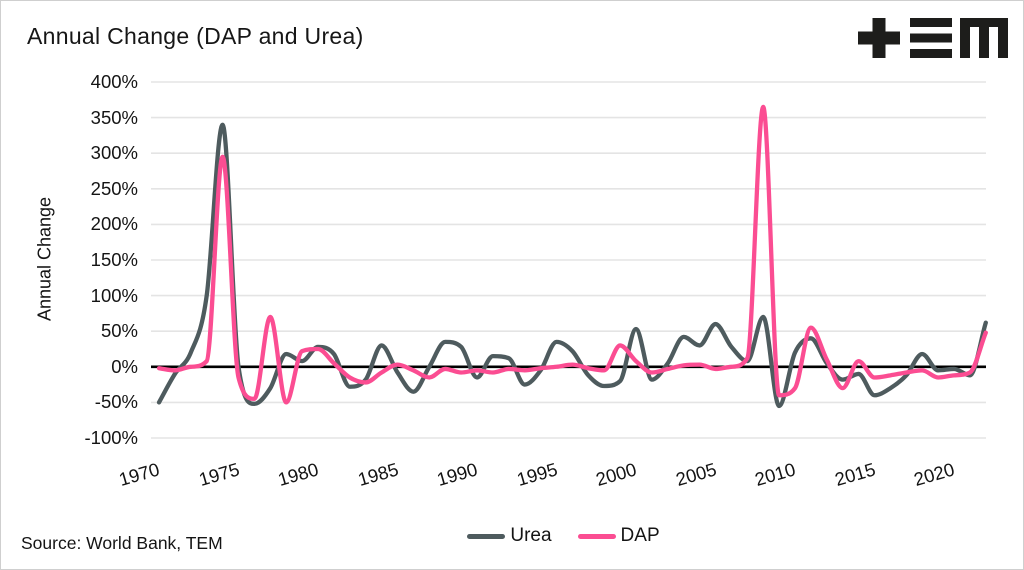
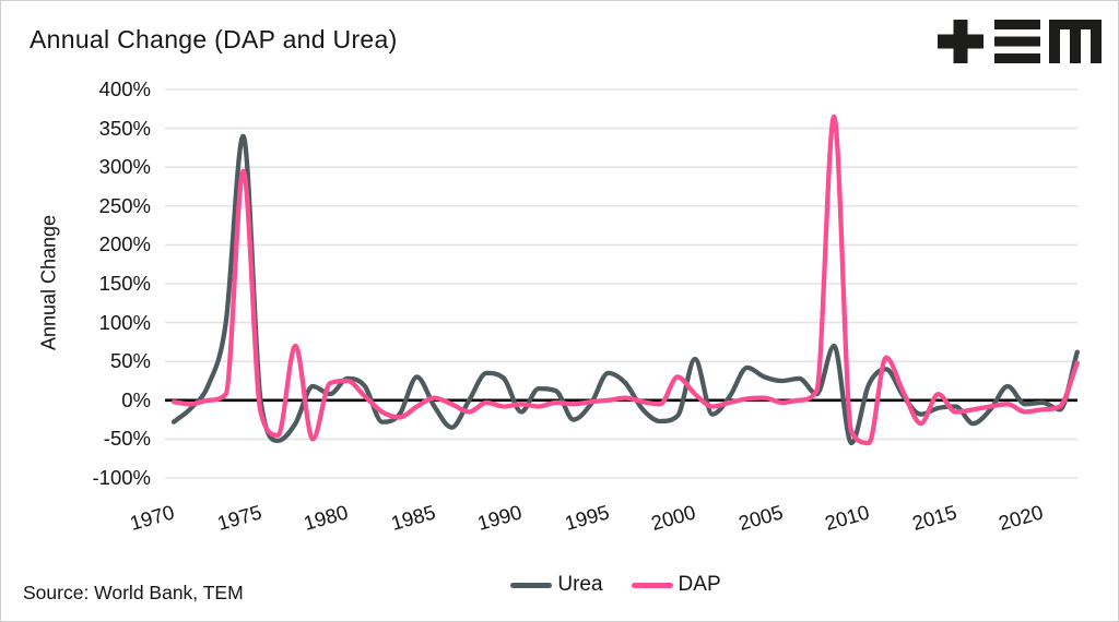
Urea/1970: -50% -> -30%
Urea/2005: 60% -> 20%
DAP/2010: -30% -> -60%
Urea/2015: -40% -> -10%
